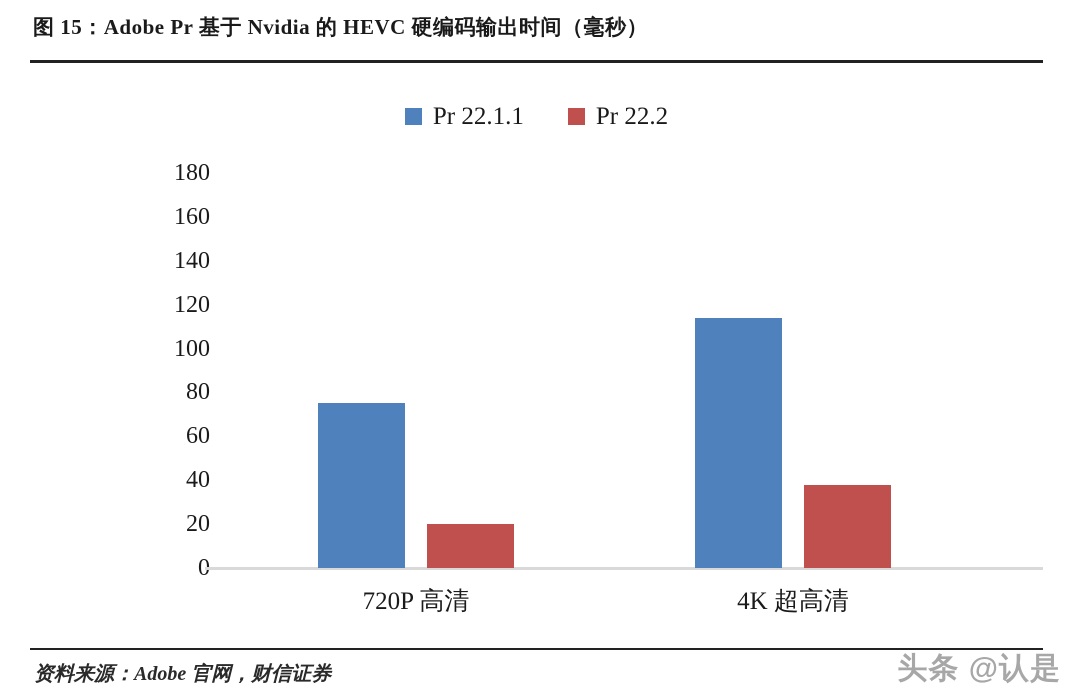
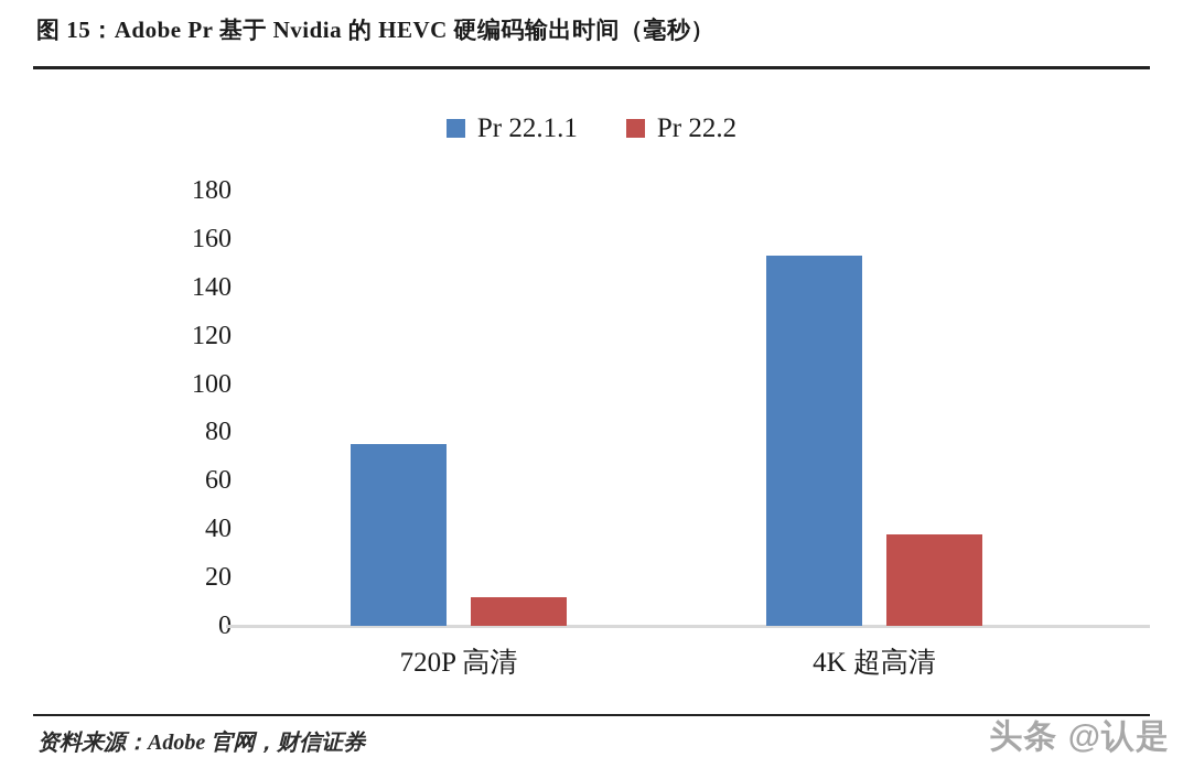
Pr 22.2/720P 高清: 20 -> 12
Pr 22.1.1/4K 超高清: 114 -> 153
